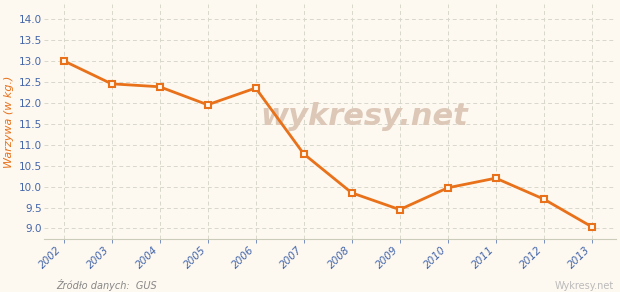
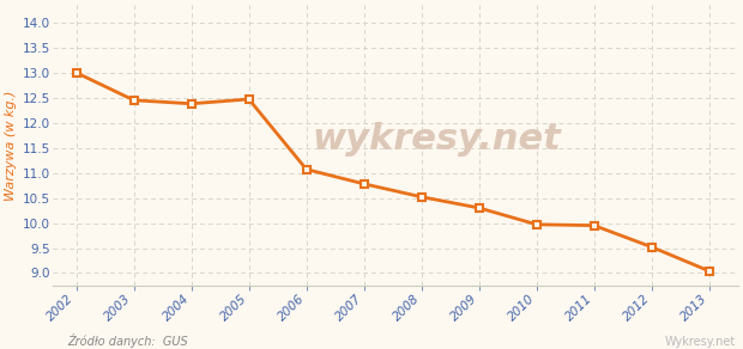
2005: 11.95 -> 12.47
2006: 12.35 -> 11.07
2008: 9.85 -> 10.52
2009: 9.45 -> 10.30
2011: 10.20 -> 9.95
2012: 9.70 -> 9.52
